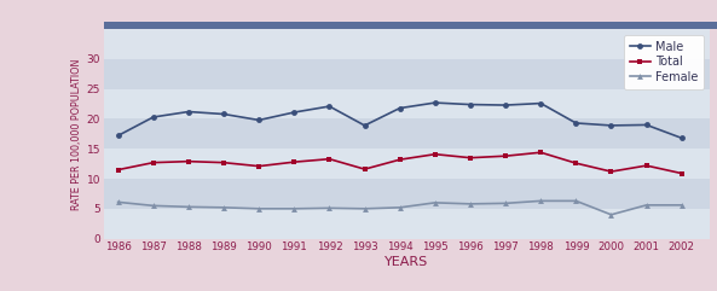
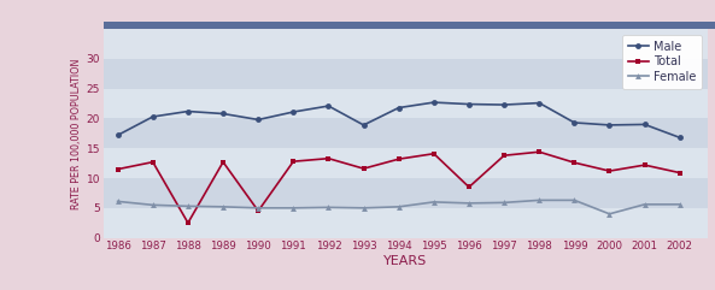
Total/1988: 12.9 -> 2.5
Total/1990: 12.1 -> 4.5
Total/1996: 13.5 -> 8.5
